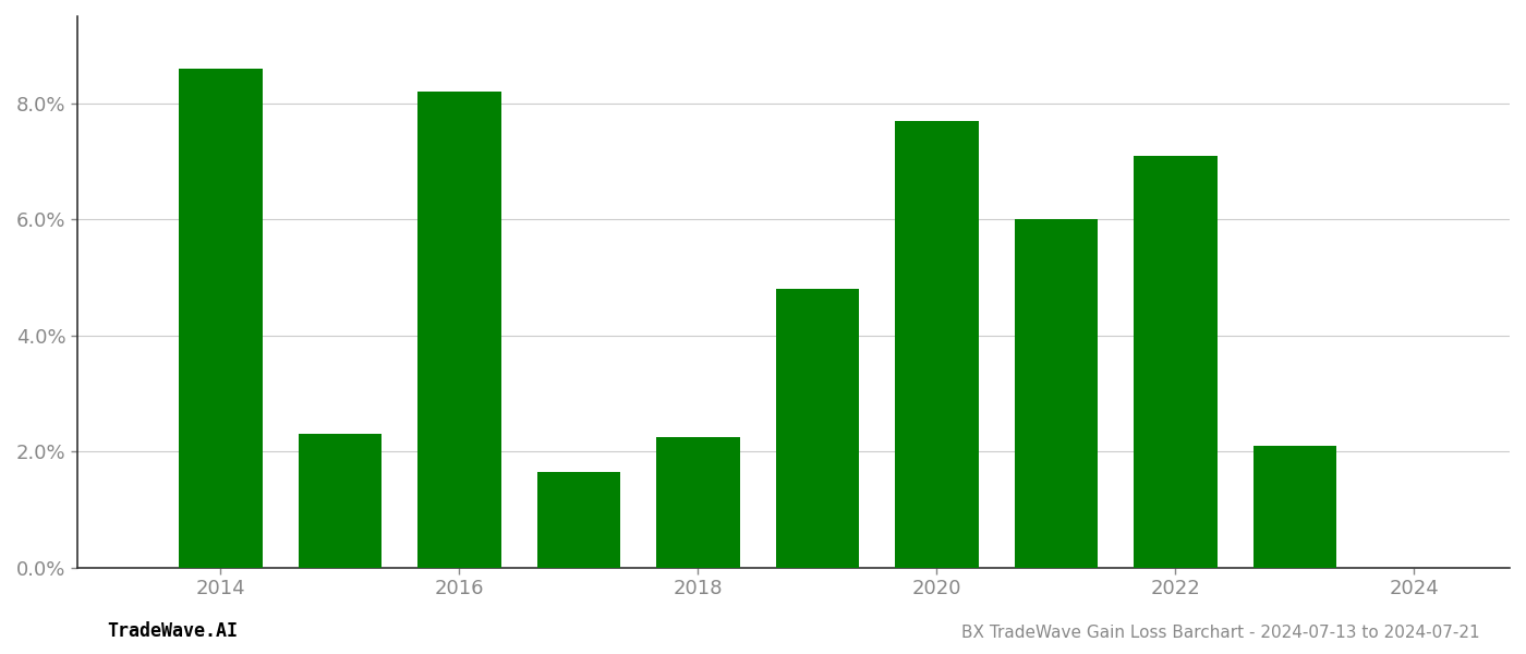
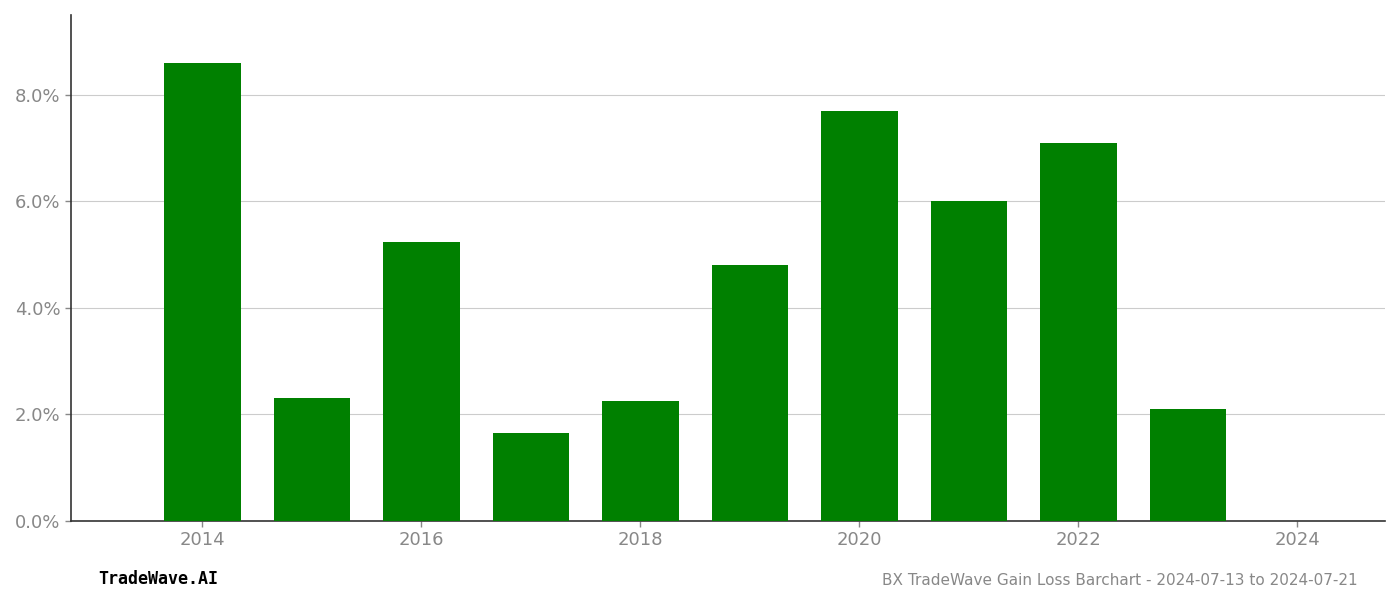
2016: 8.20% -> 5.24%
